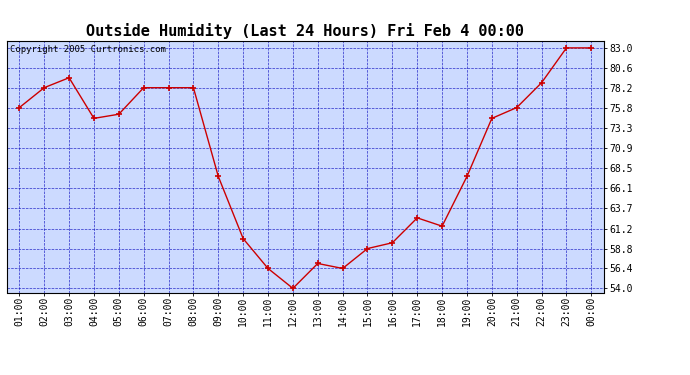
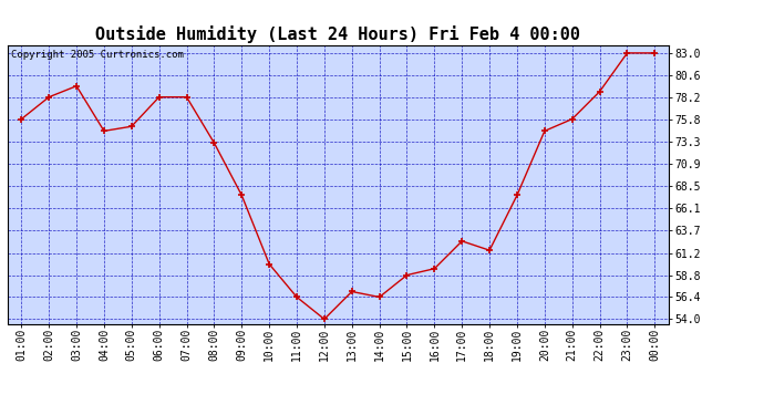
08:00: 78.2 -> 73.2
